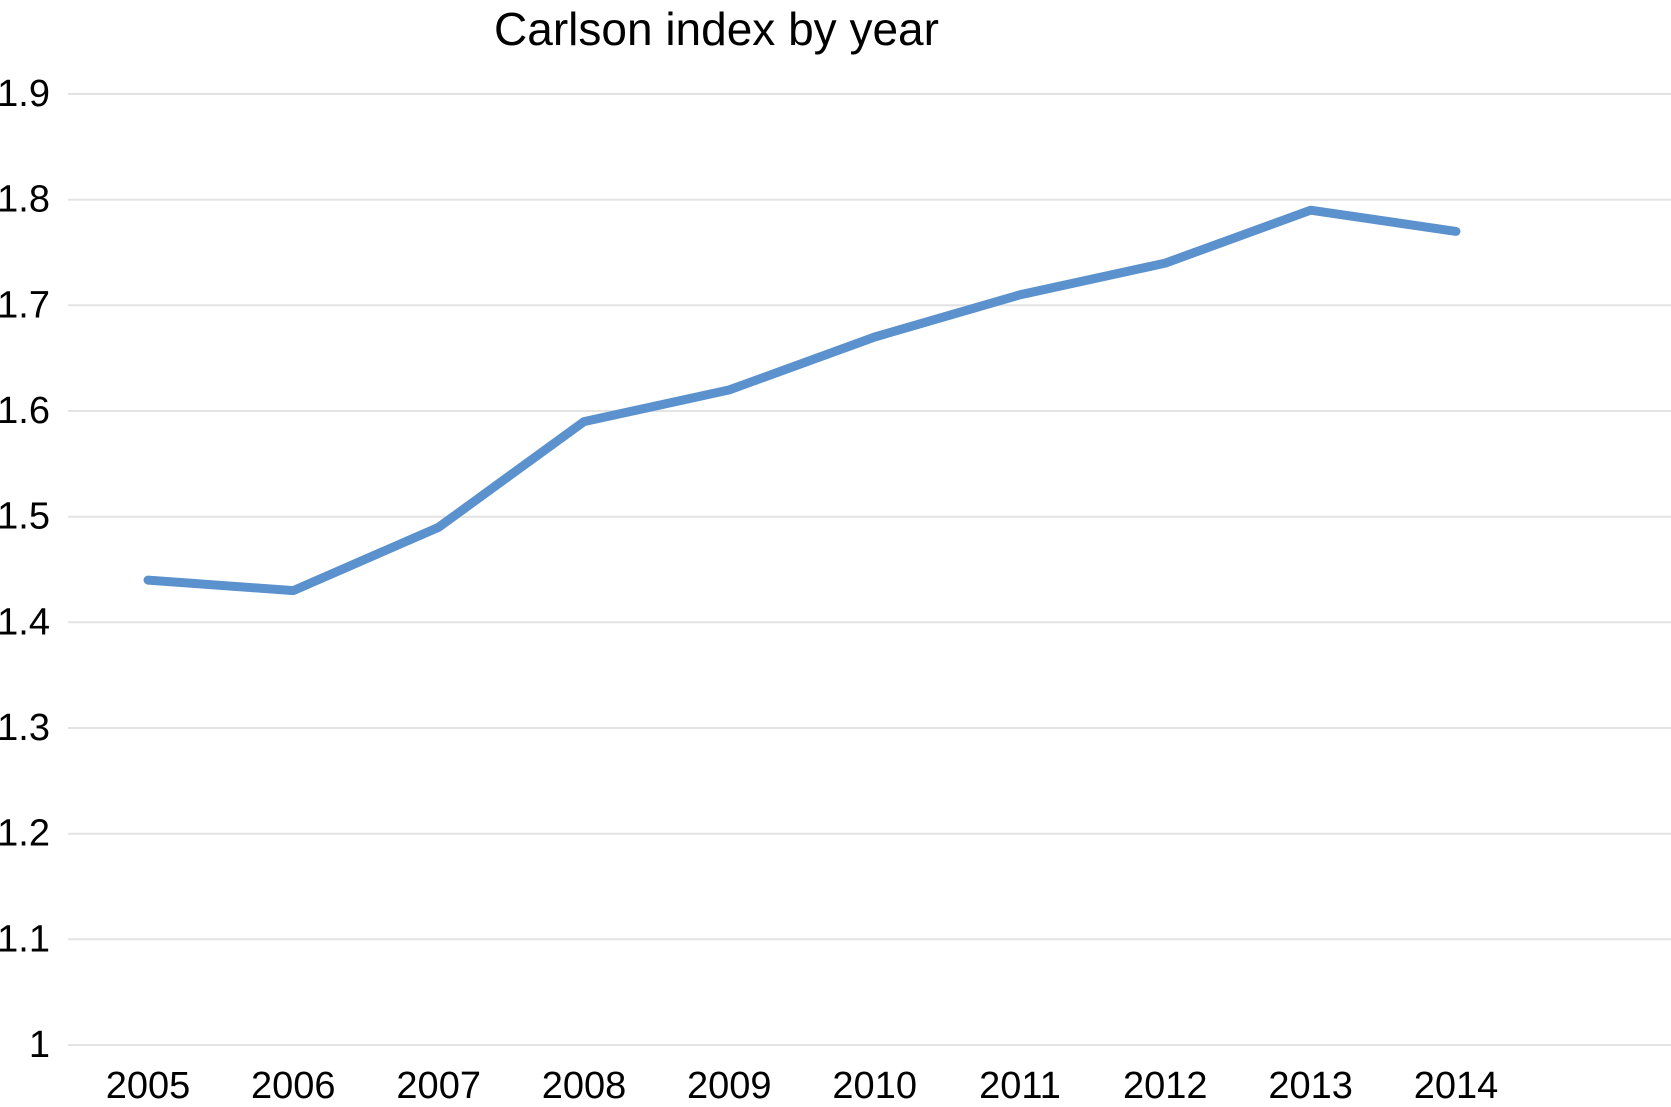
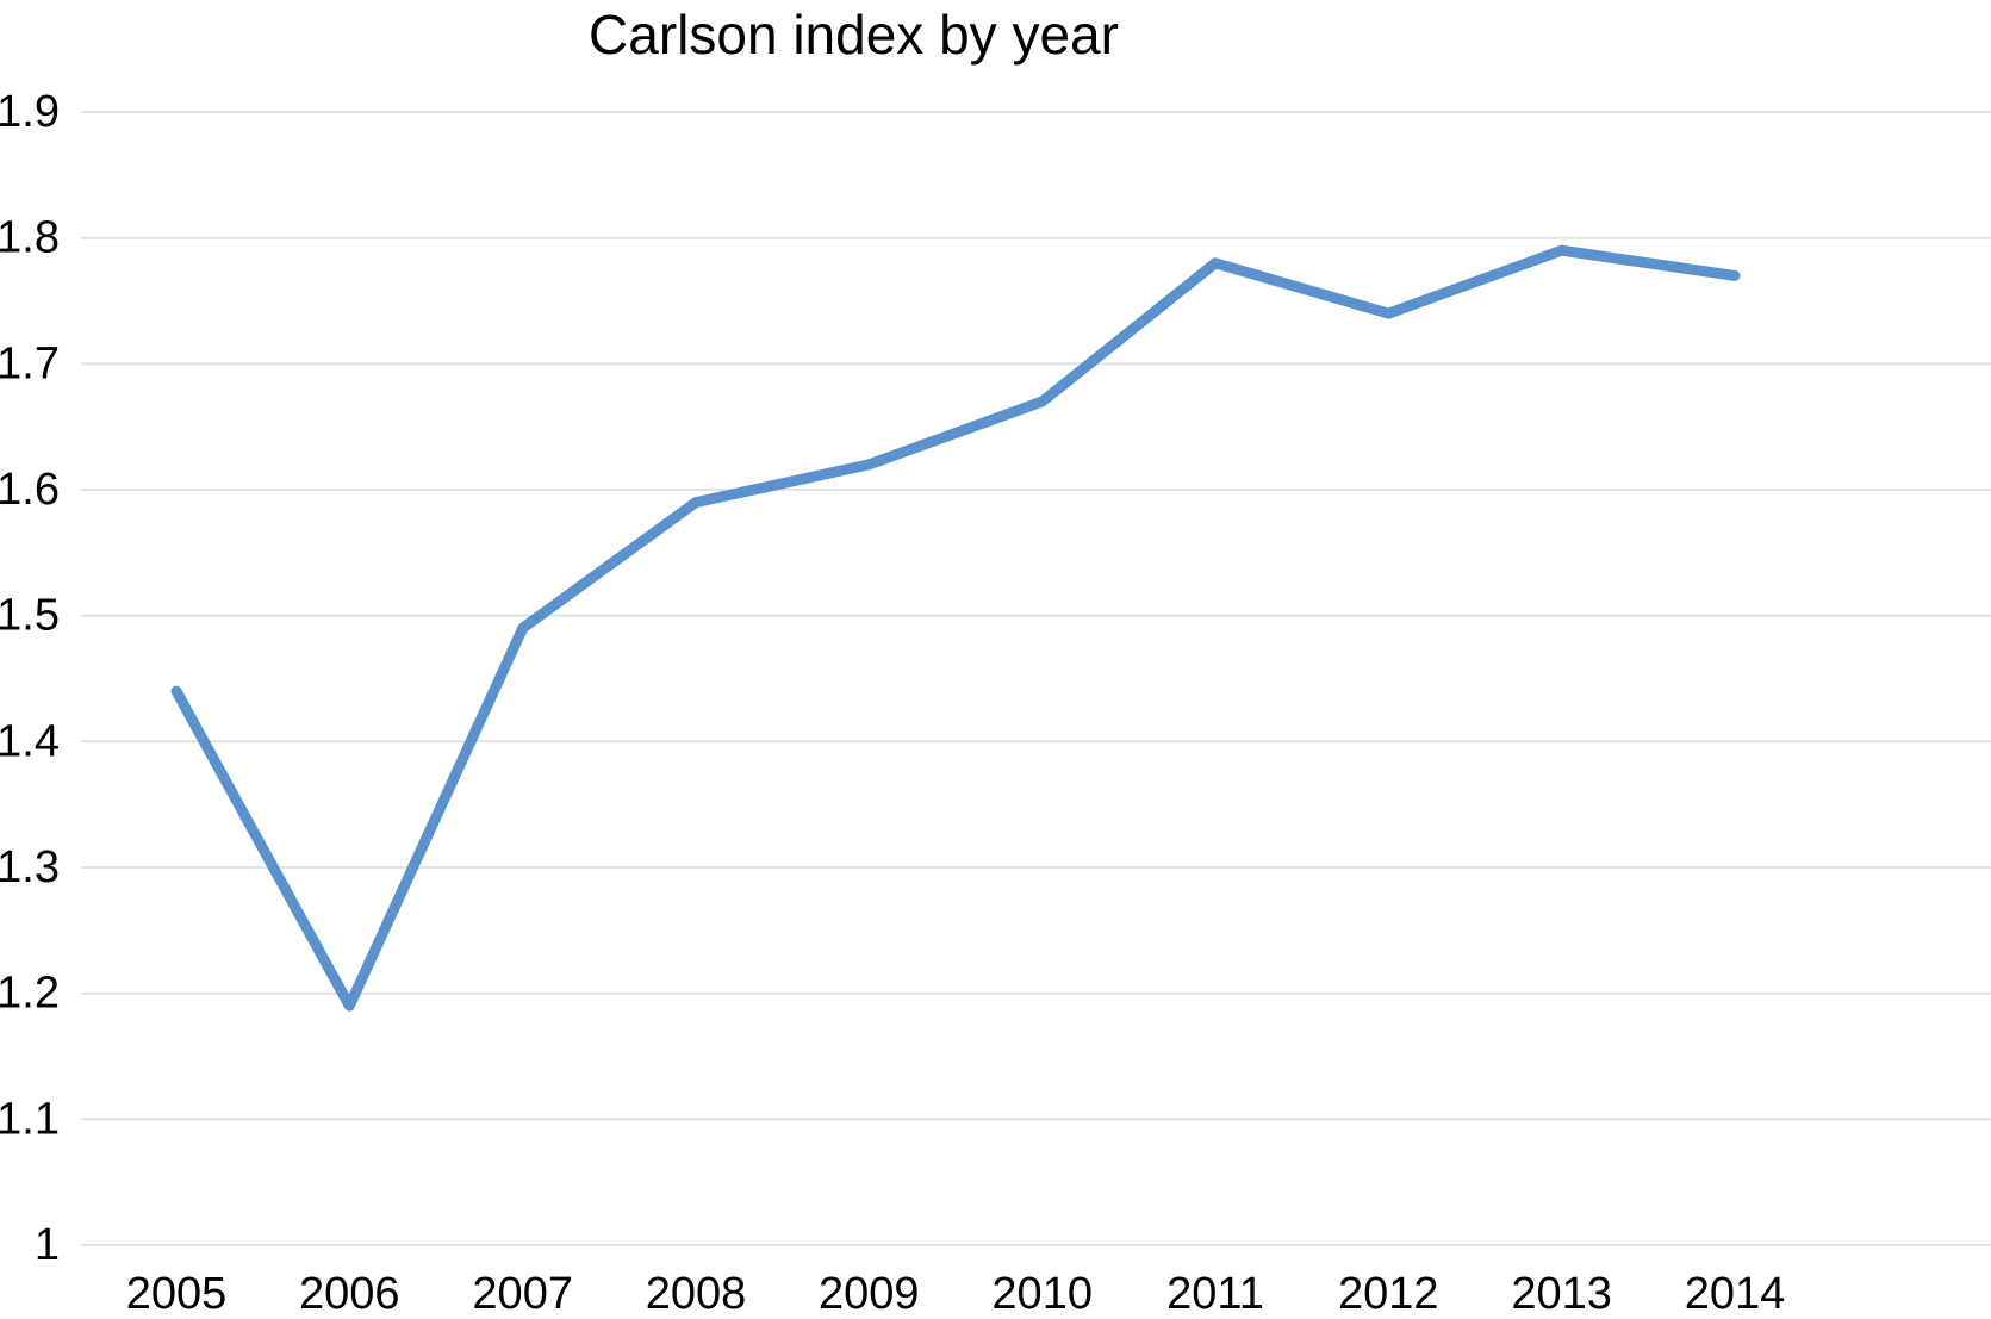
2006: 1.43 -> 1.19
2011: 1.71 -> 1.78
